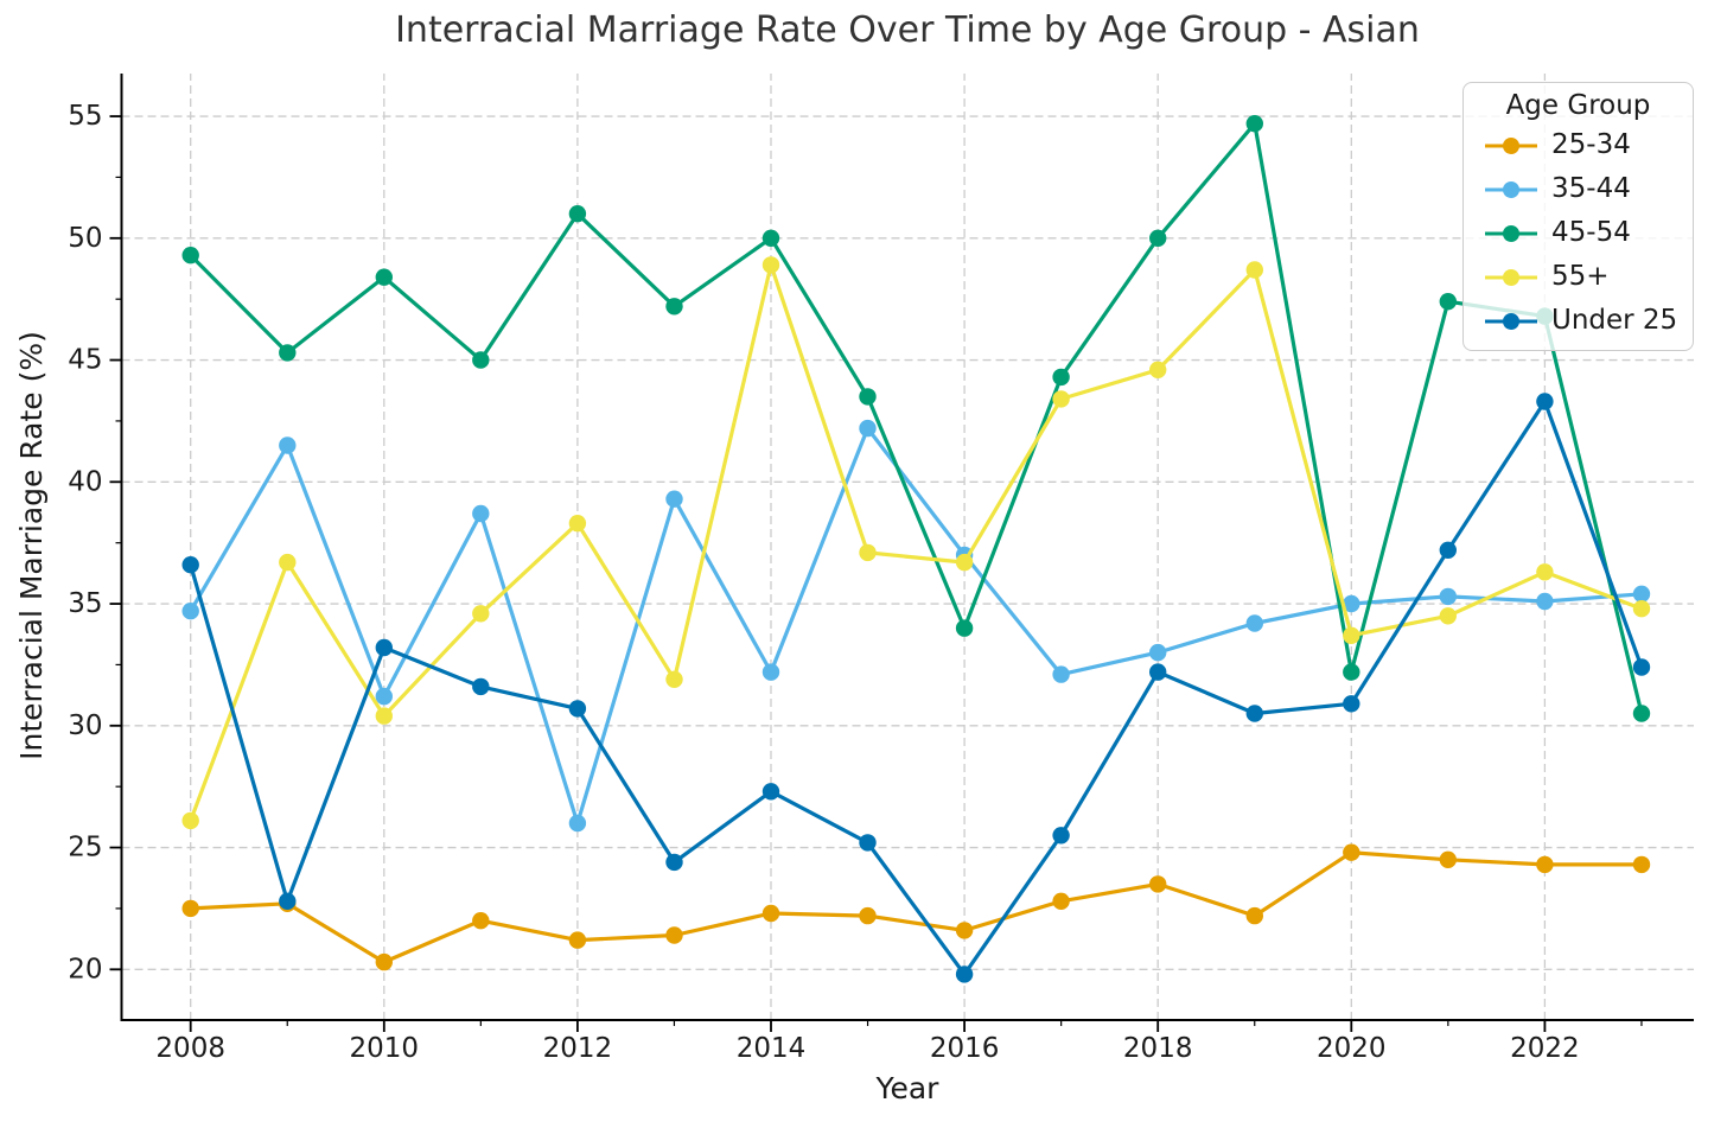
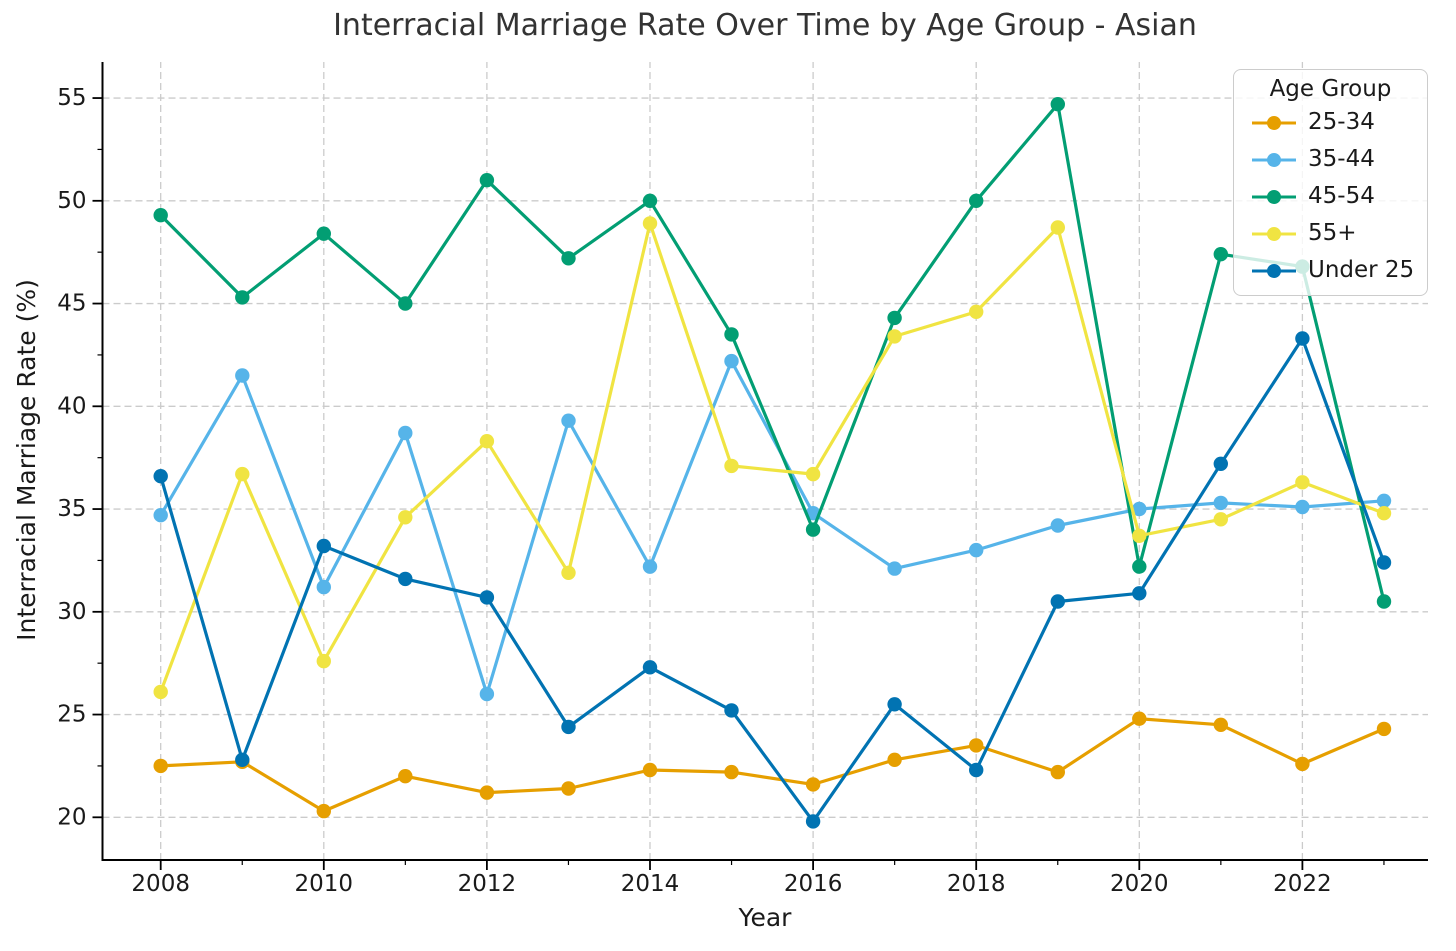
55+/2010: 30.4 -> 27.6
35-44/2016: 37.0 -> 34.8
Under 25/2018: 32.2 -> 22.3
25-34/2022: 24.3 -> 22.6
